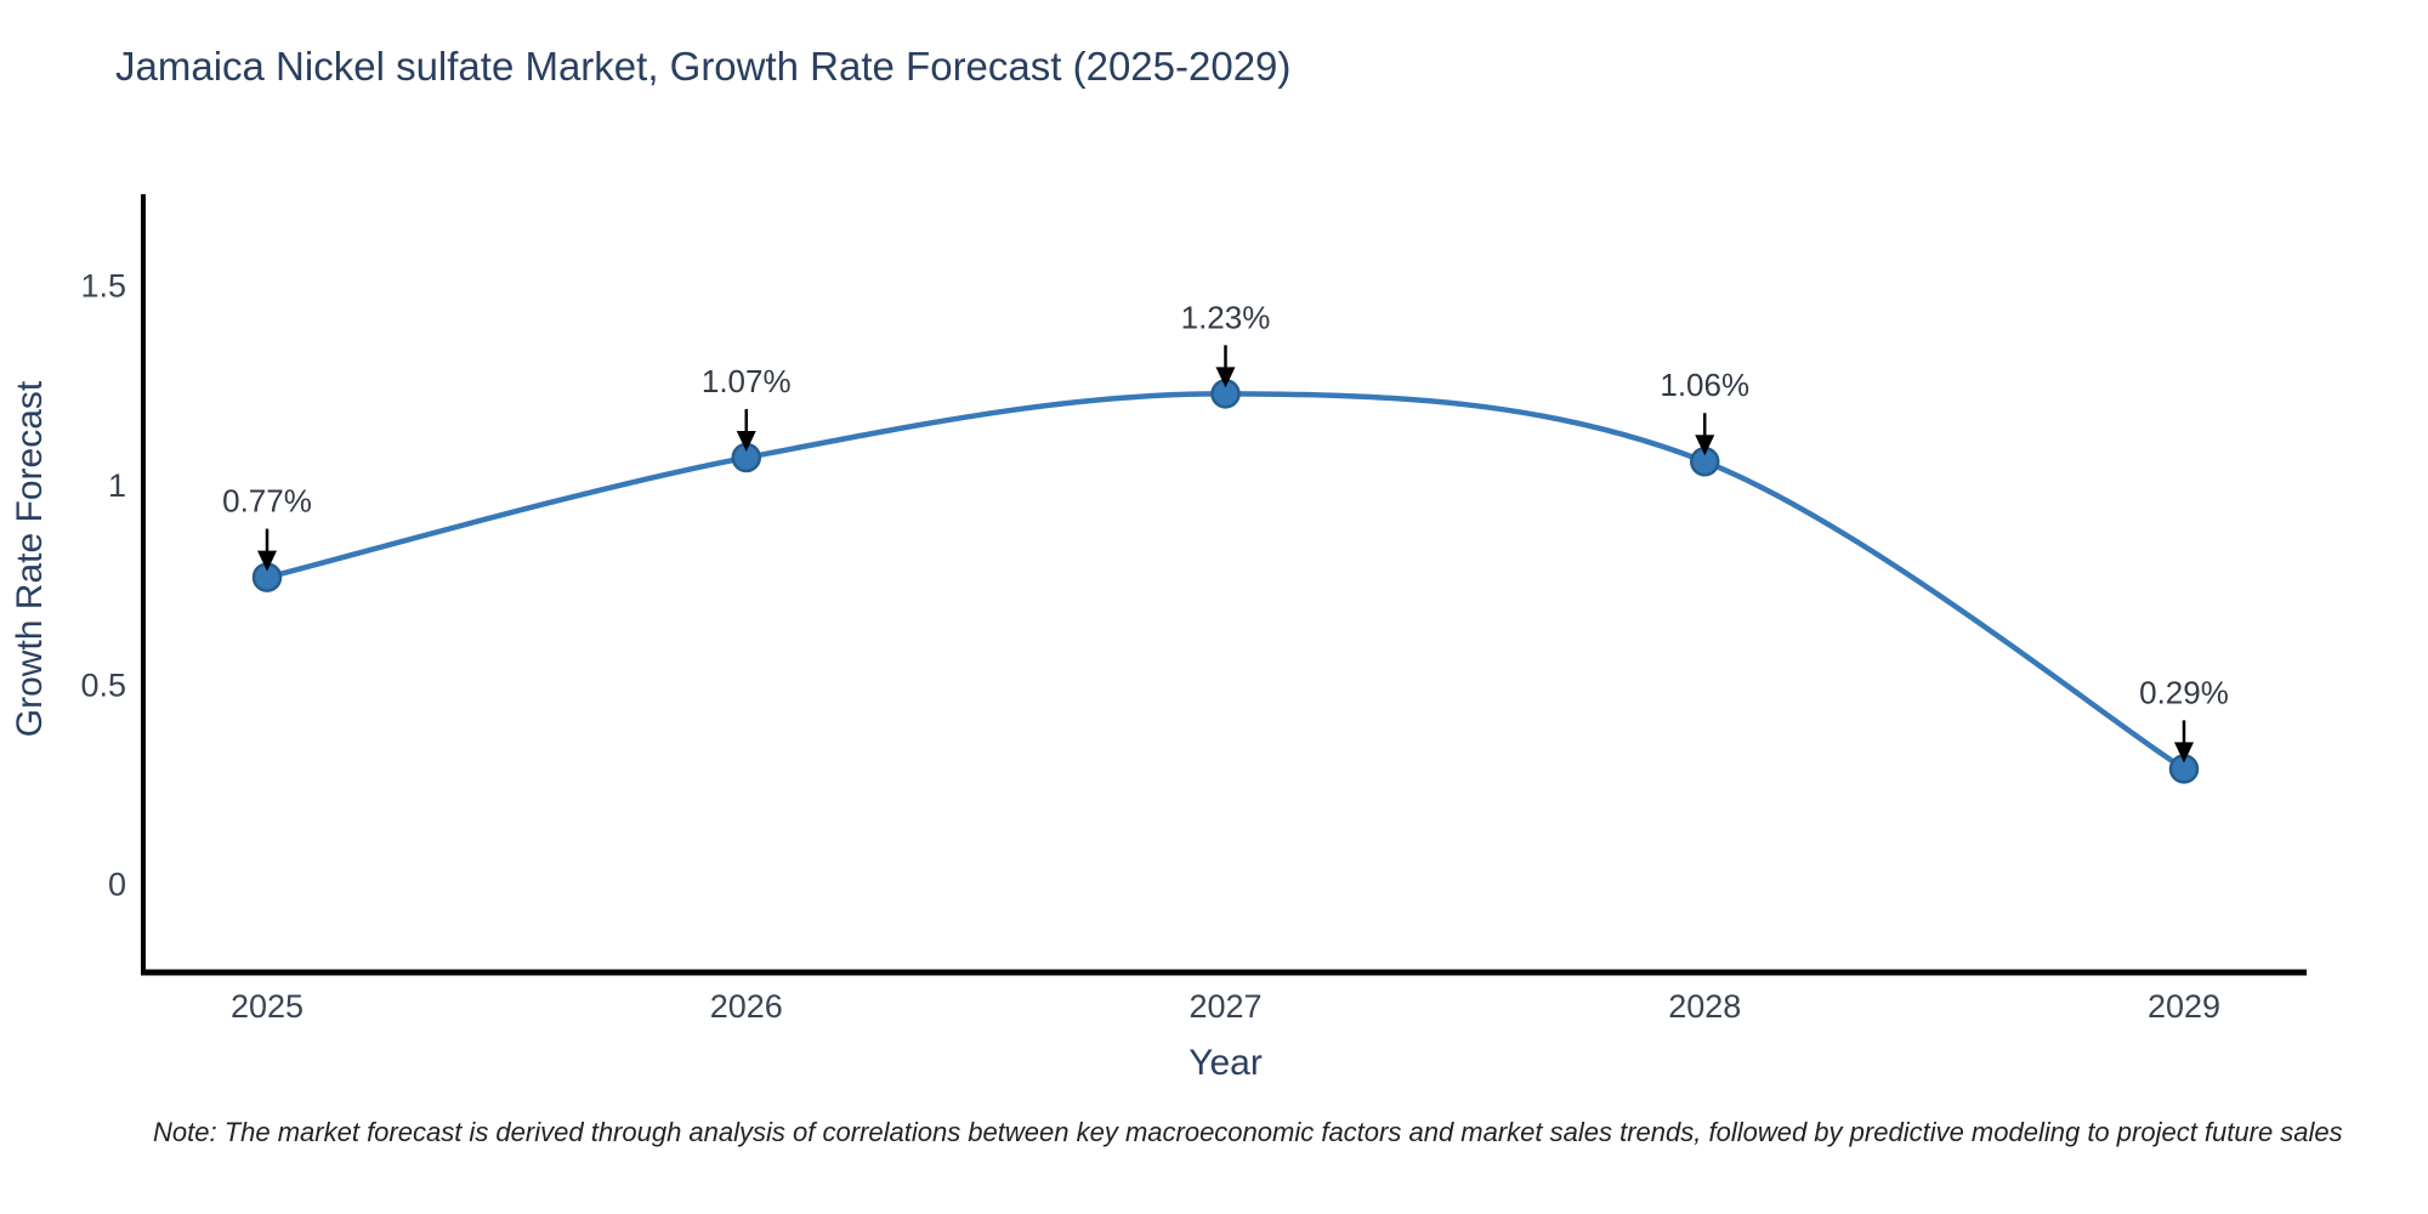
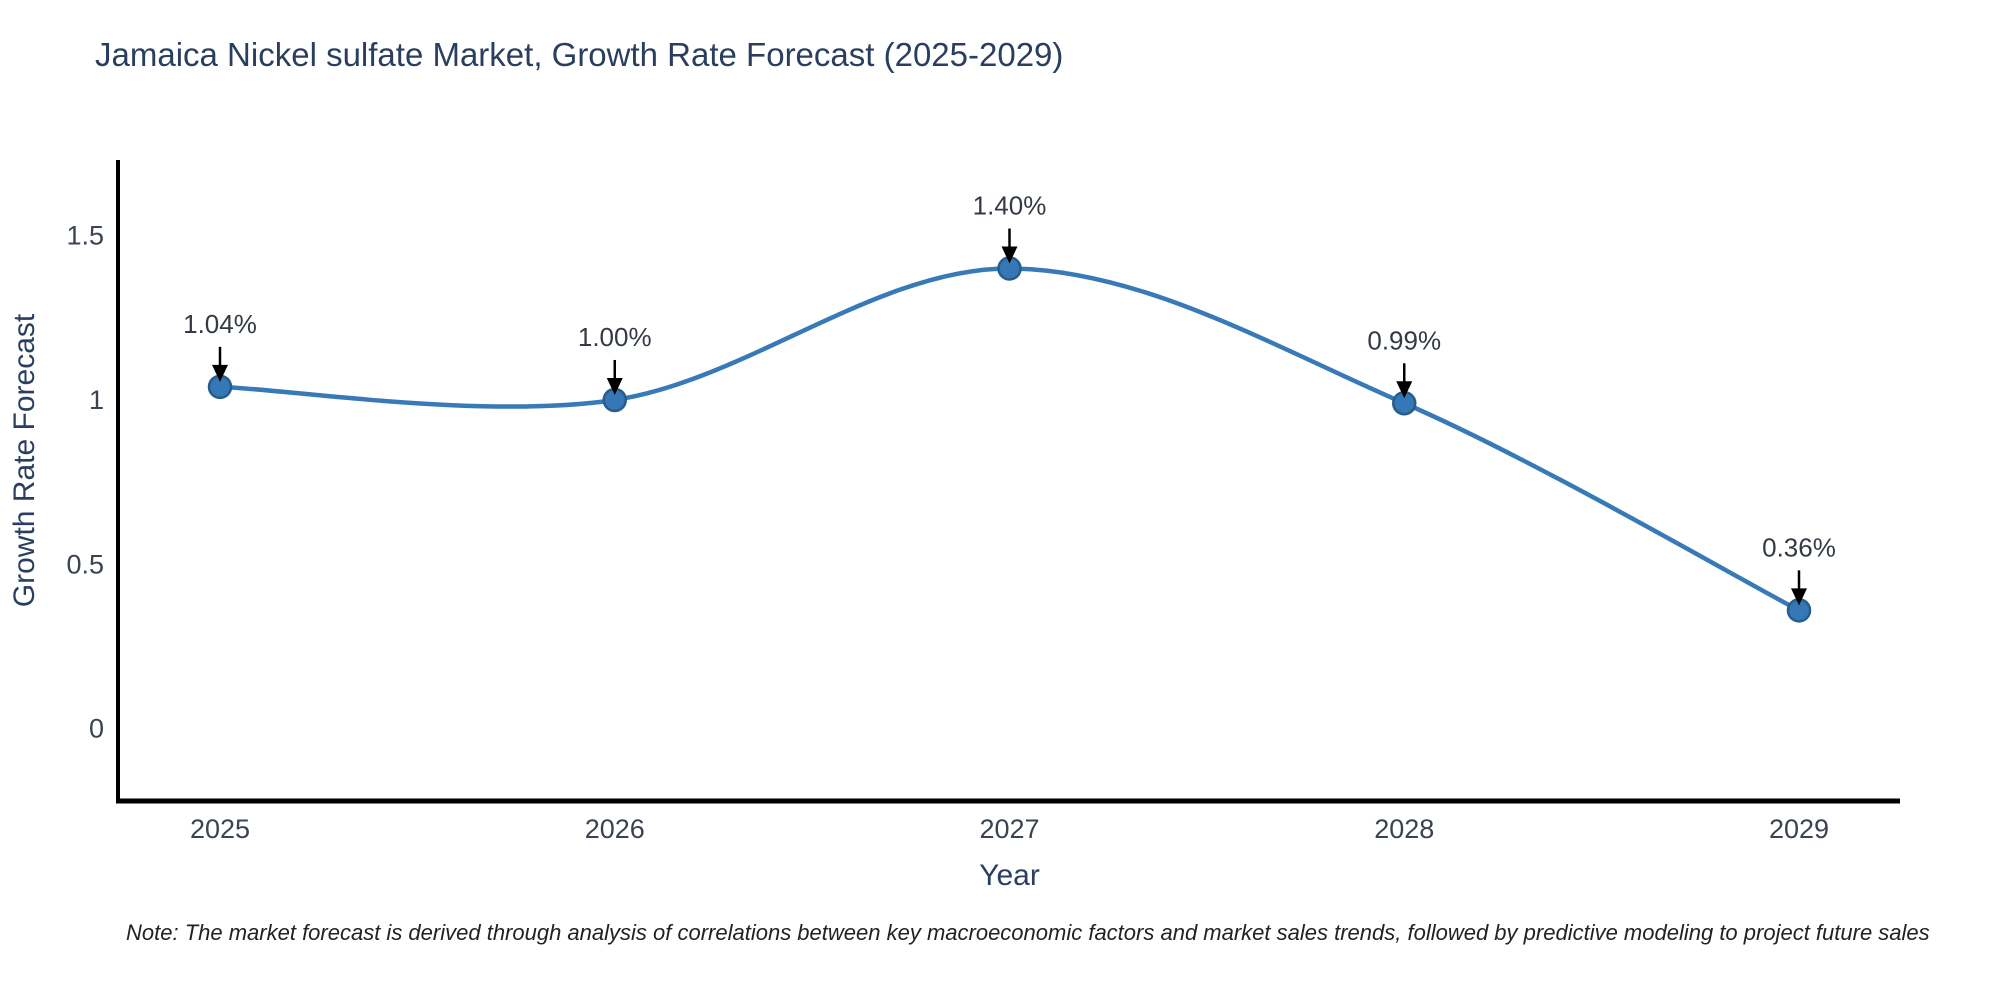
2025: 0.77% -> 1.04%
2026: 1.07% -> 1.00%
2027: 1.23% -> 1.40%
2028: 1.06% -> 0.99%
2029: 0.29% -> 0.36%
